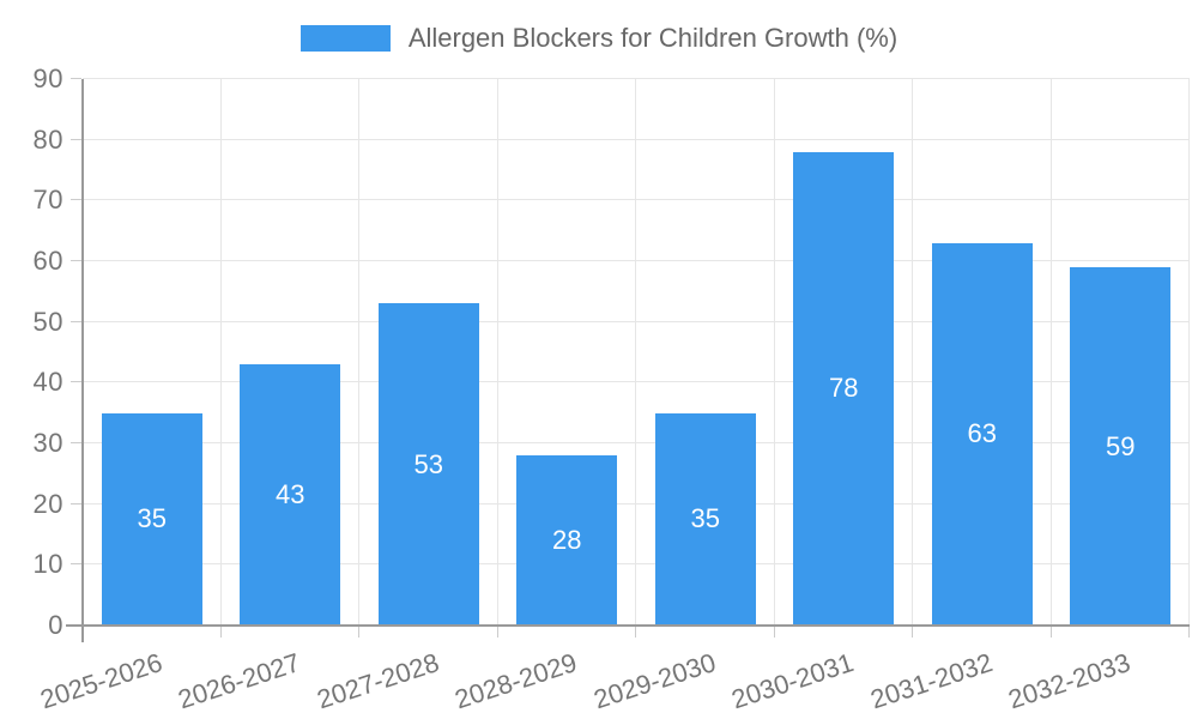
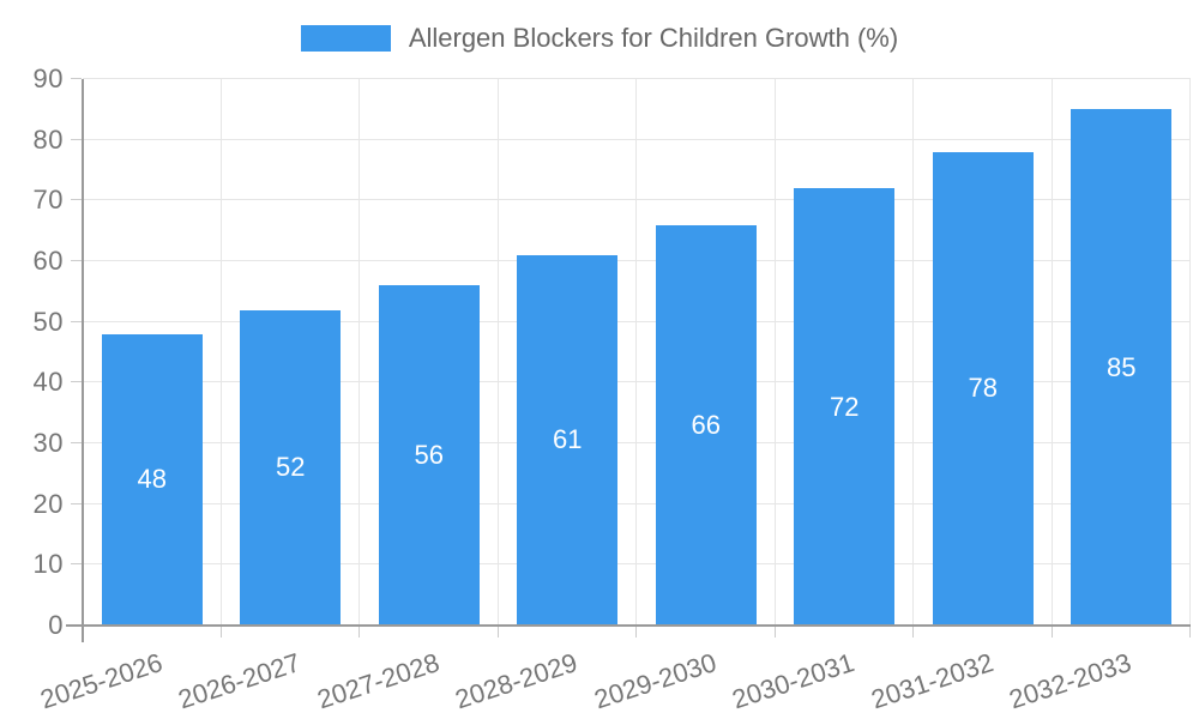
2025-2026: 35 -> 48
2026-2027: 43 -> 52
2027-2028: 53 -> 56
2028-2029: 28 -> 61
2029-2030: 35 -> 66
2030-2031: 78 -> 72
2031-2032: 63 -> 78
2032-2033: 59 -> 85
